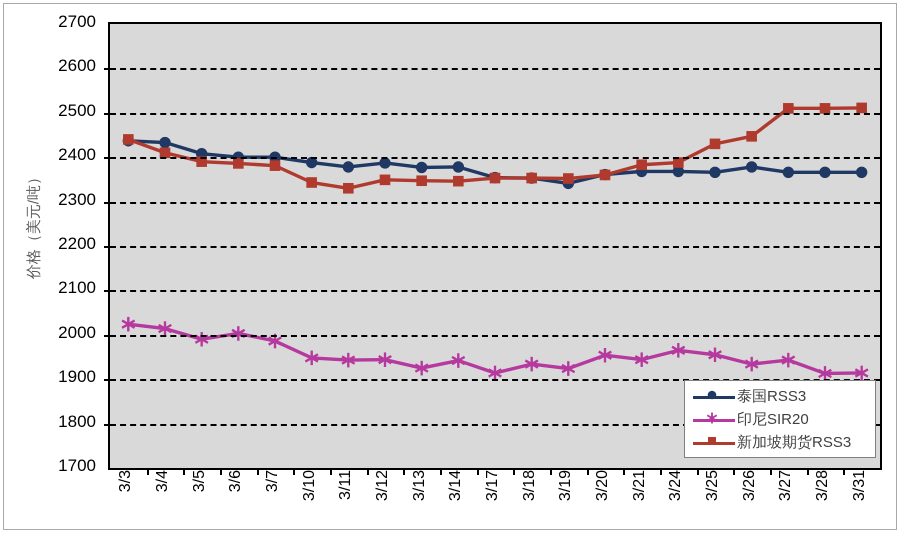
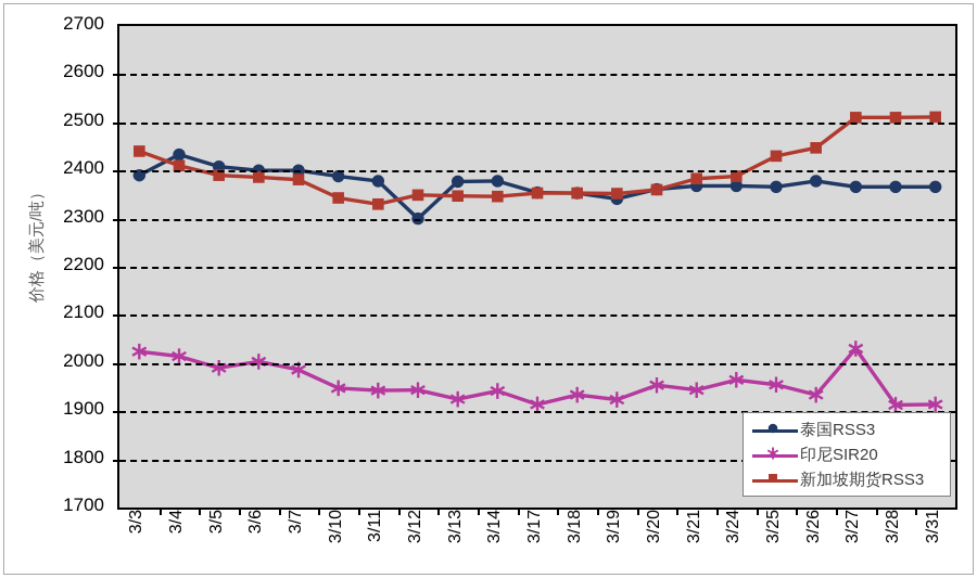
泰国RSS3/3/3: 2440 -> 2390
泰国RSS3/3/12: 2390 -> 2300
印尼SIR20/3/27: 1940 -> 2030
